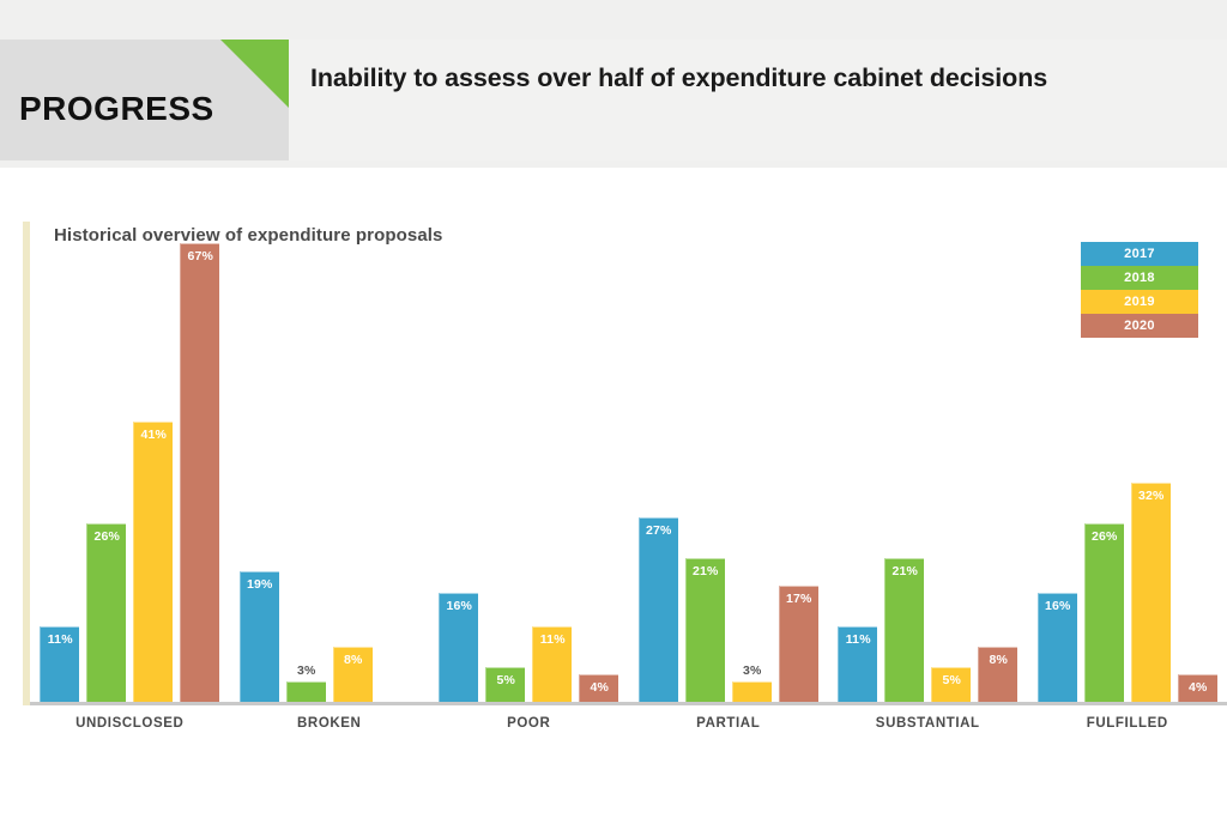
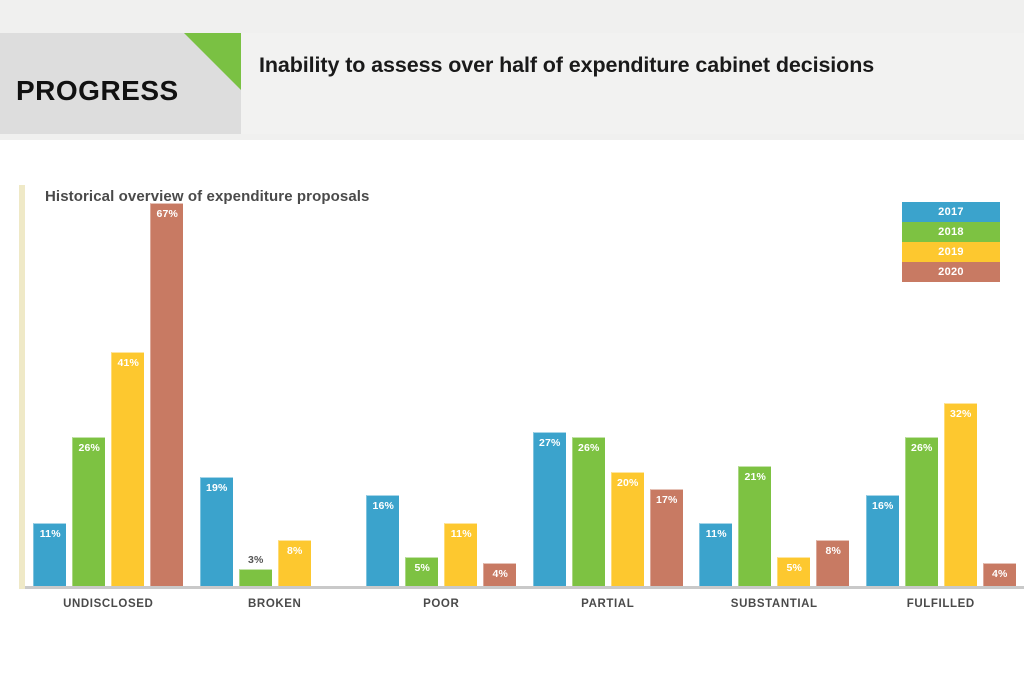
2018/PARTIAL: 21% -> 26%
2019/PARTIAL: 3% -> 20%
